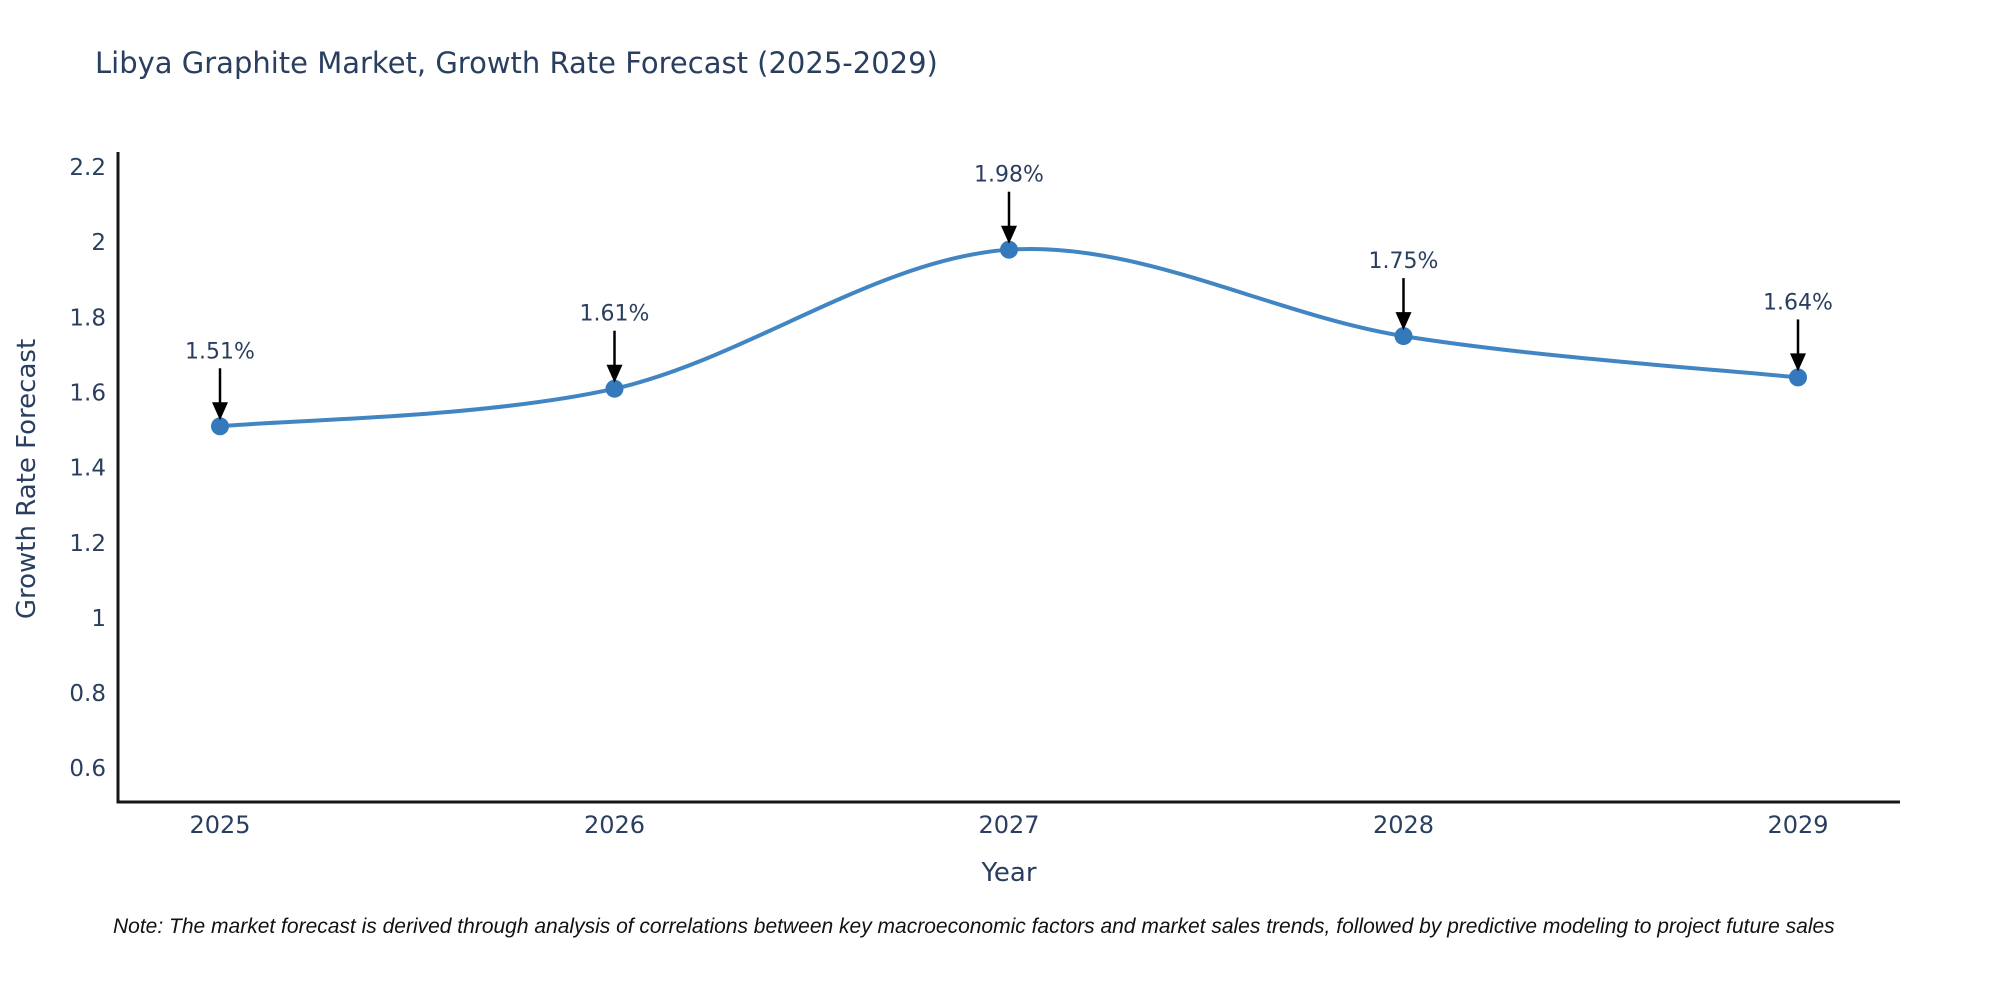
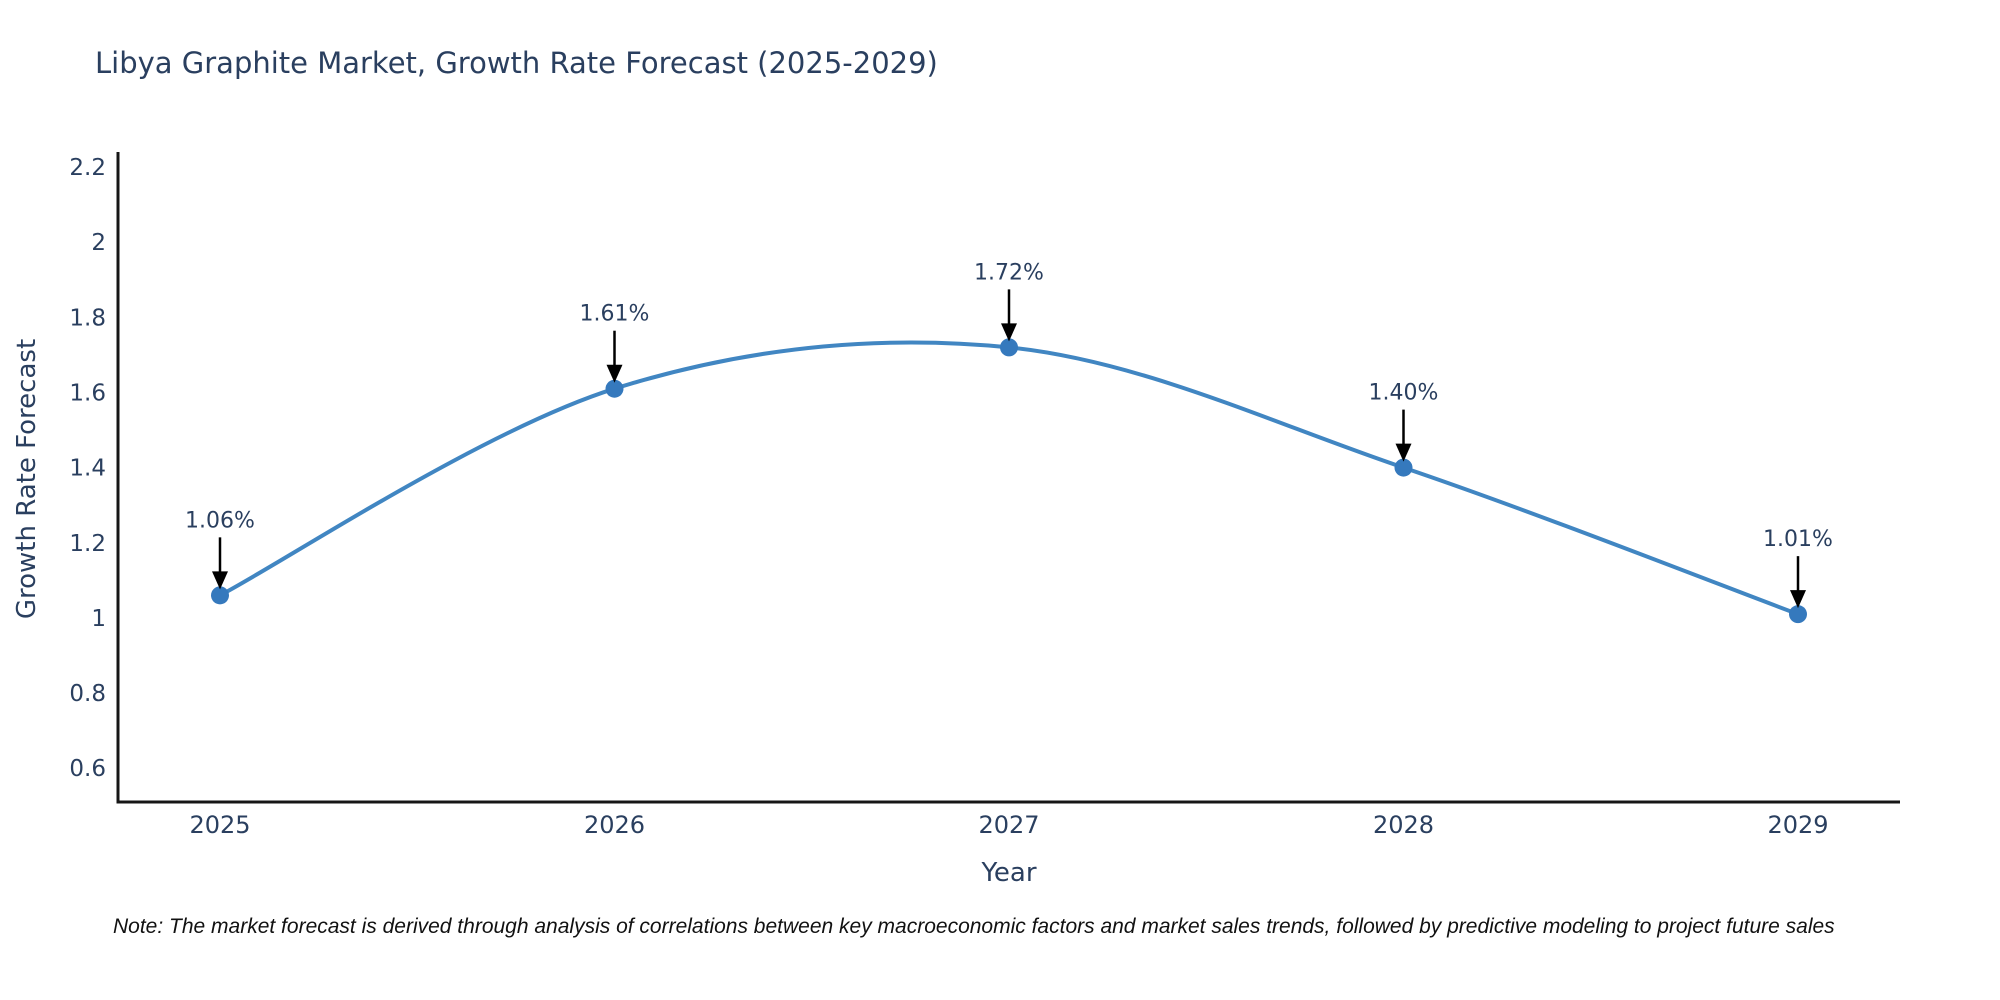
2025: 1.51% -> 1.06%
2027: 1.98% -> 1.72%
2028: 1.75% -> 1.40%
2029: 1.64% -> 1.01%
